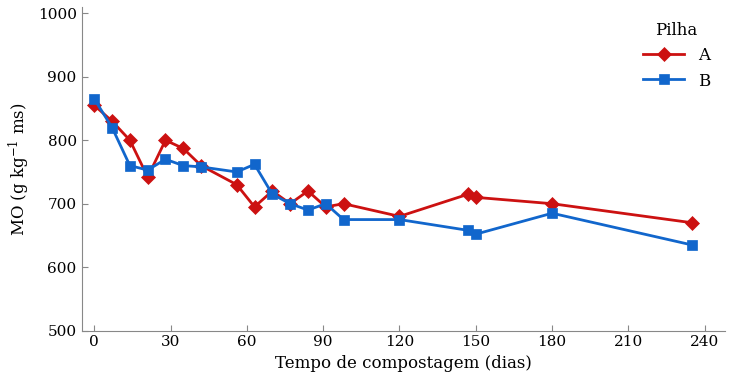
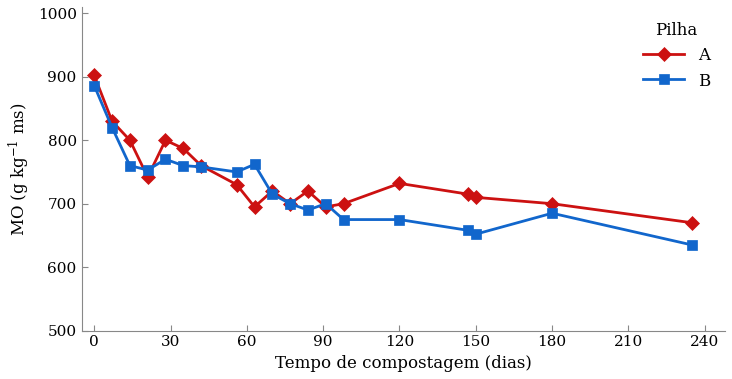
A/0: 855 -> 902
B/0: 865 -> 886
A/120: 680 -> 732
